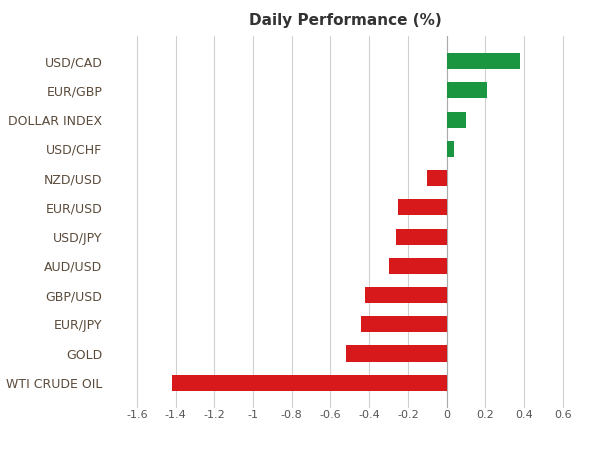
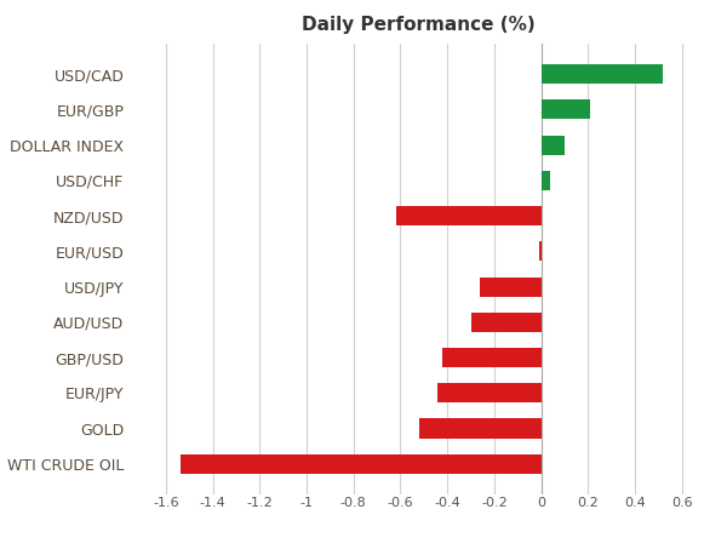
USD/CAD: 0.38 -> 0.52
NZD/USD: -0.10 -> -0.62
EUR/USD: -0.25 -> -0.01
WTI CRUDE OIL: -1.42 -> -1.54
